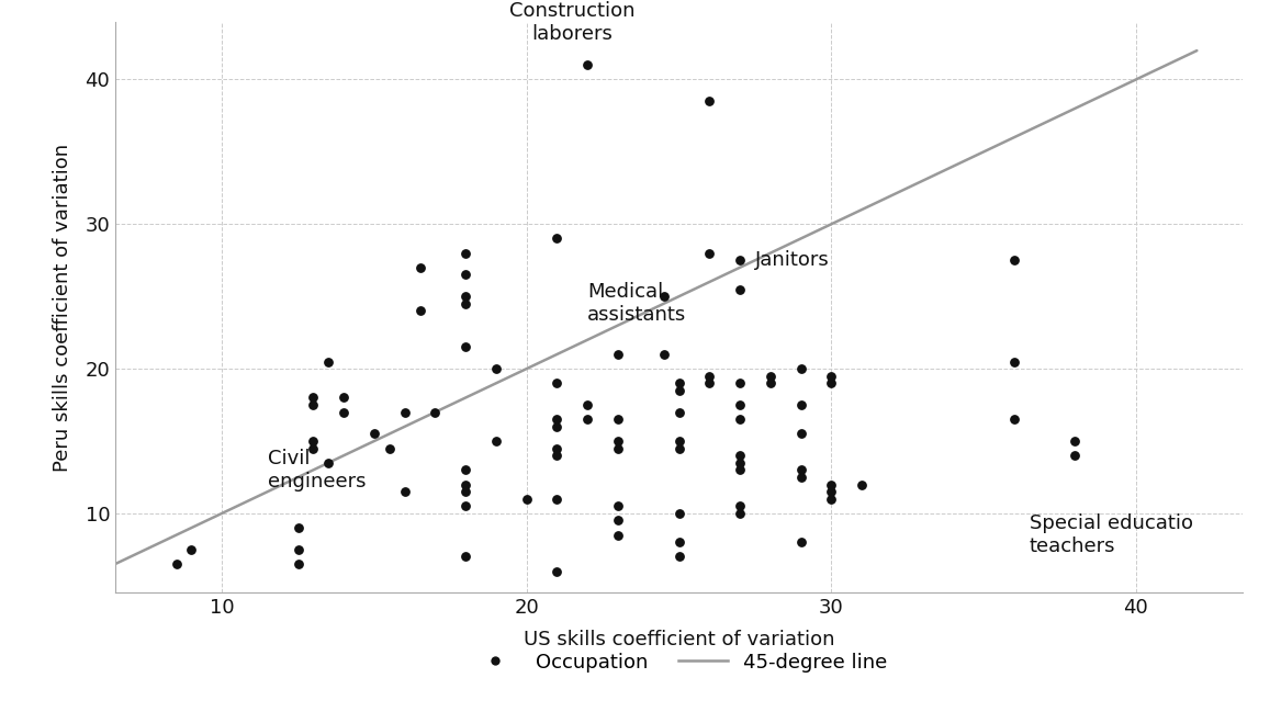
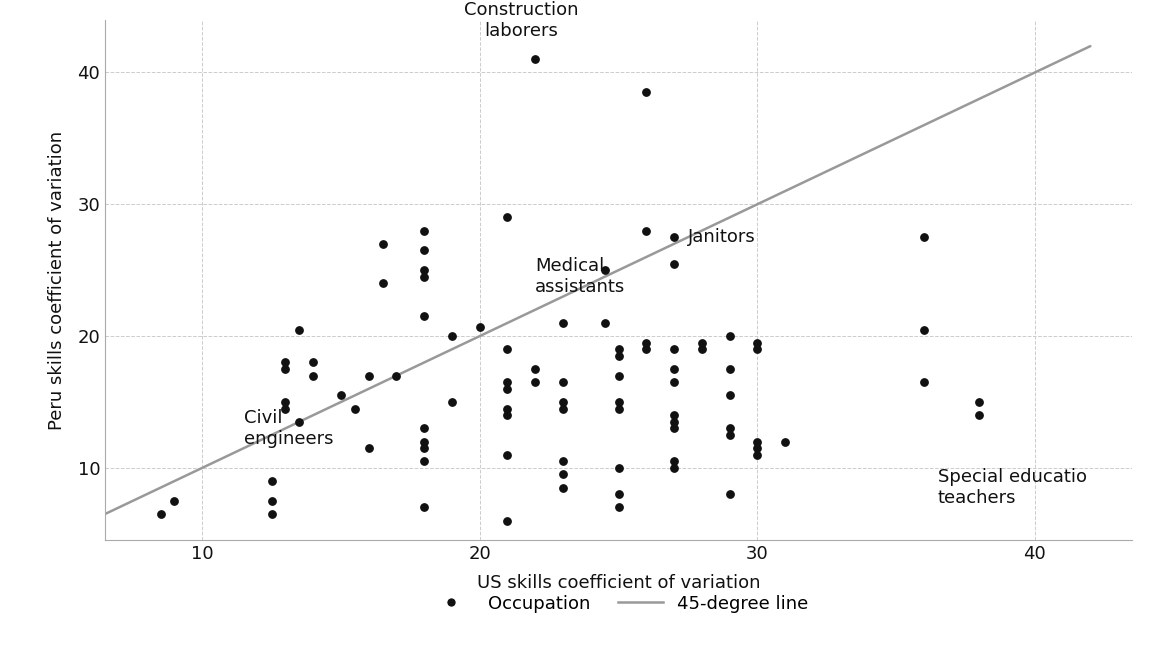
20: 11.0 -> 20.7
